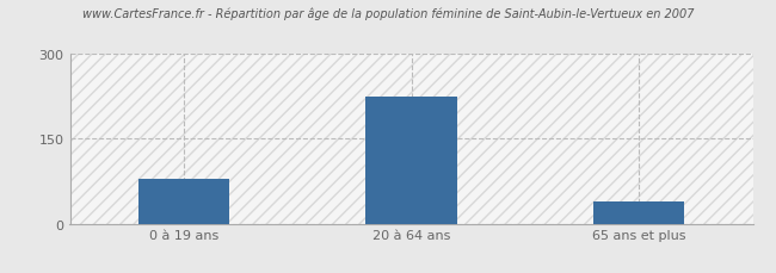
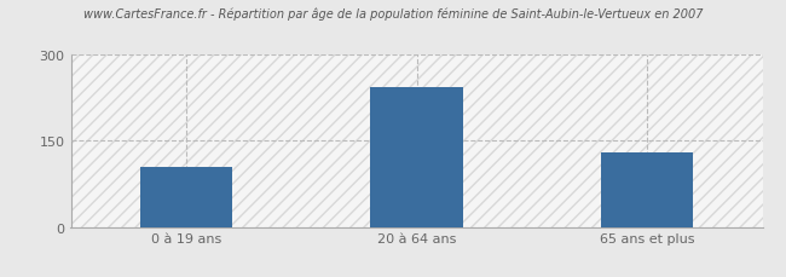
0 à 19 ans: 80 -> 105
20 à 64 ans: 225 -> 243
65 ans et plus: 40 -> 130
